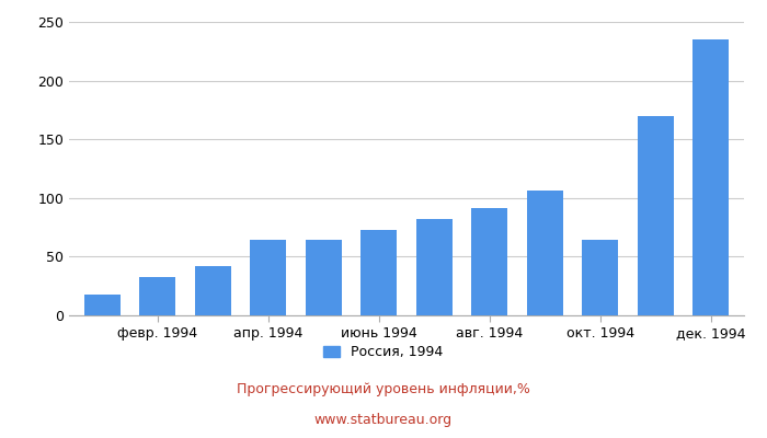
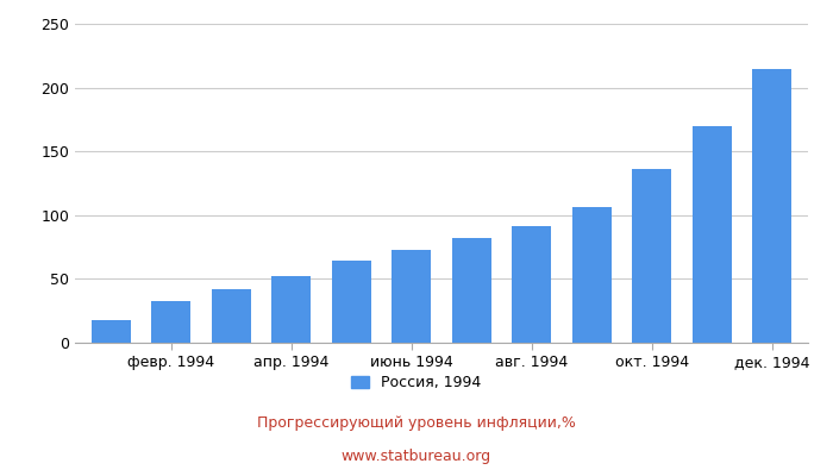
апр. 1994: 64 -> 52
окт. 1994: 64 -> 136
дек. 1994: 235 -> 215
